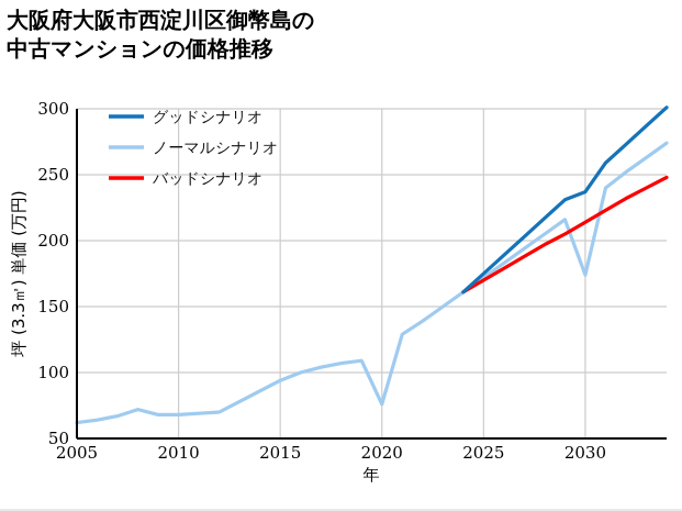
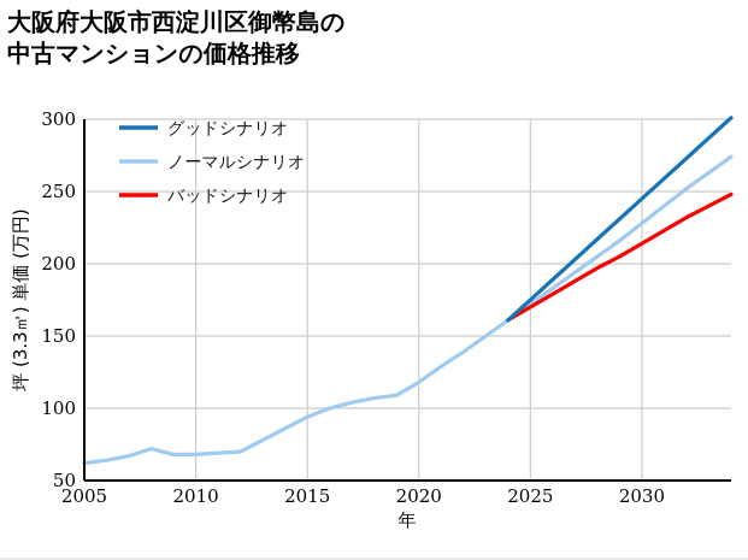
ノーマルシナリオ/2020: 76 -> 118
ノーマルシナリオ/2030: 174 -> 228
グッドシナリオ/2030: 237 -> 245
